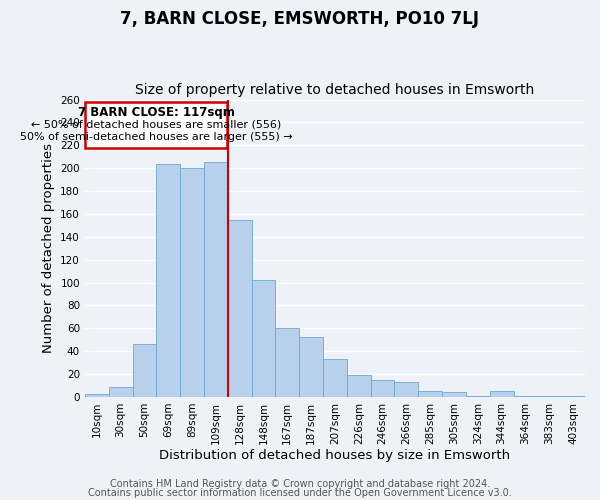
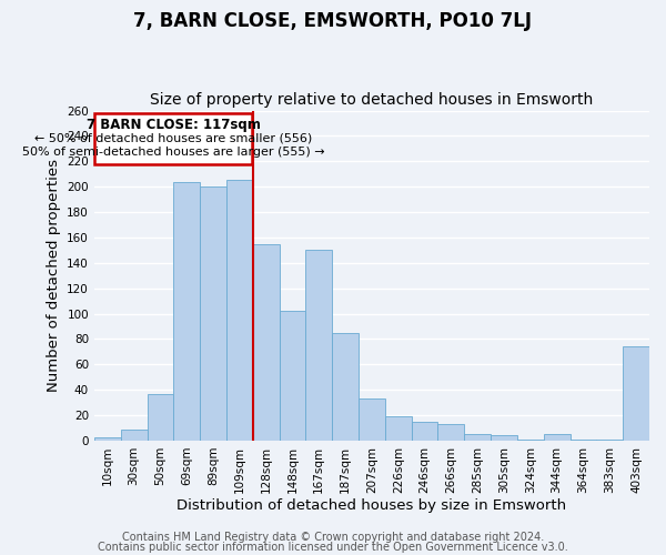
50sqm: 46 -> 37
167sqm: 60 -> 150
187sqm: 52 -> 85
403sqm: 1 -> 74
